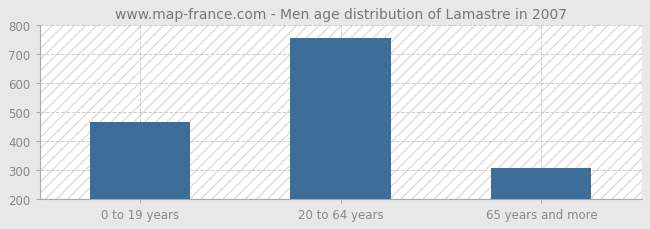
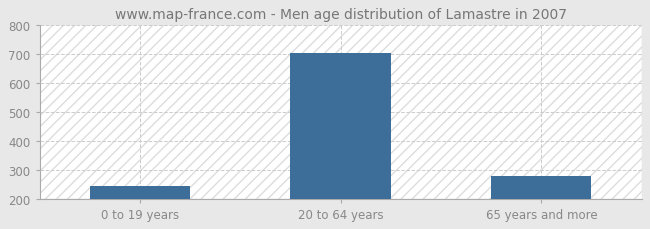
0 to 19 years: 465 -> 245
20 to 64 years: 755 -> 705
65 years and more: 305 -> 280
